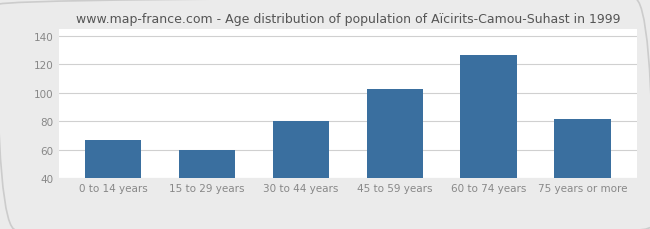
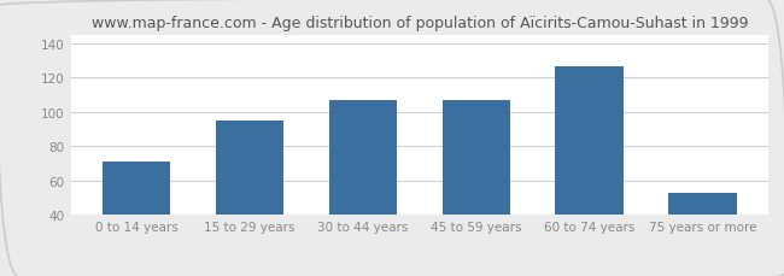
0 to 14 years: 67 -> 71
15 to 29 years: 60 -> 95
30 to 44 years: 80 -> 107
45 to 59 years: 103 -> 107
75 years or more: 82 -> 53
